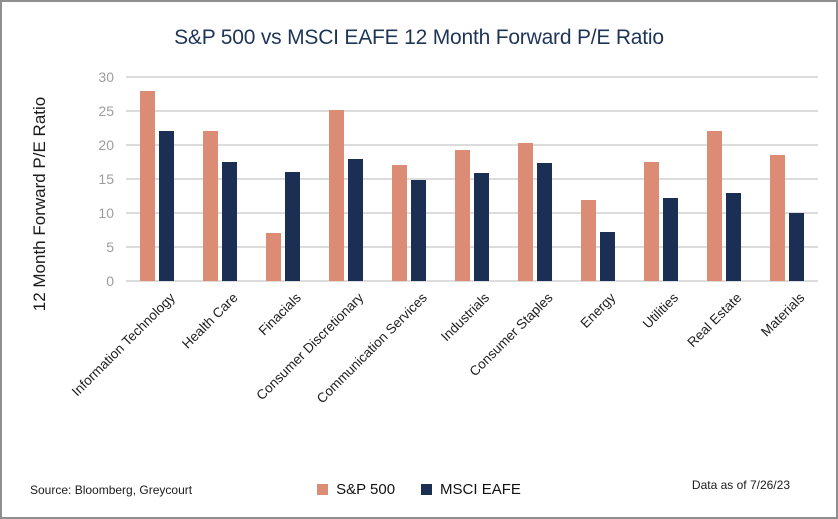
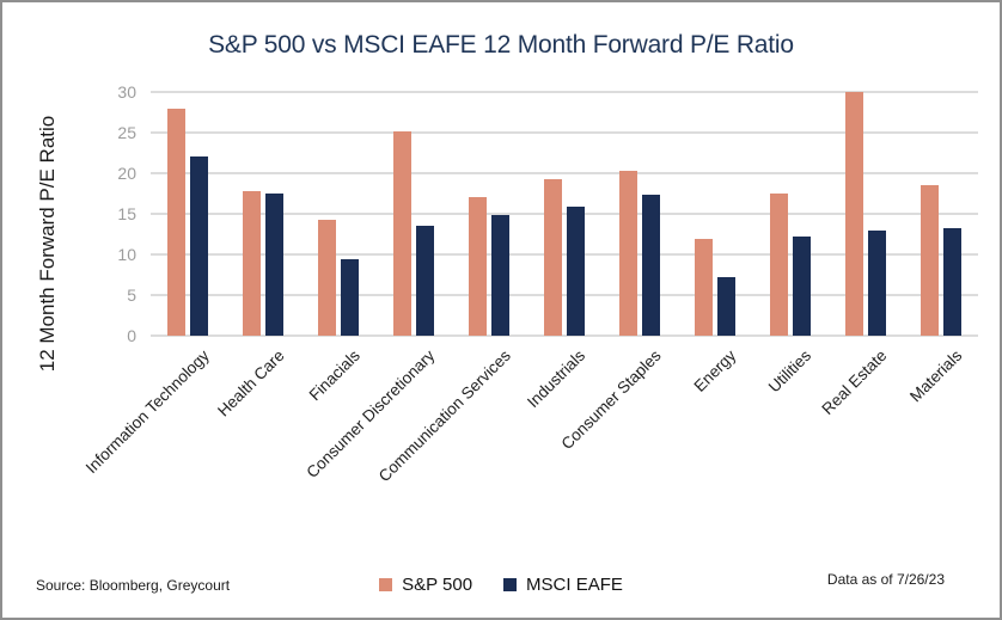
S&P 500/Health Care: 22 -> 18
S&P 500/Finacials: 7 -> 14
MSCI EAFE/Finacials: 16 -> 9
MSCI EAFE/Consumer Discretionary: 18 -> 14
S&P 500/Real Estate: 22 -> 30
MSCI EAFE/Materials: 10 -> 13
